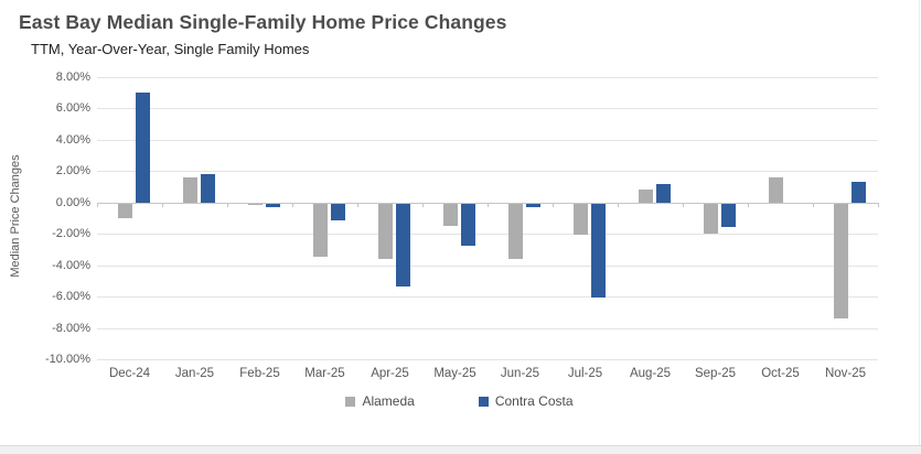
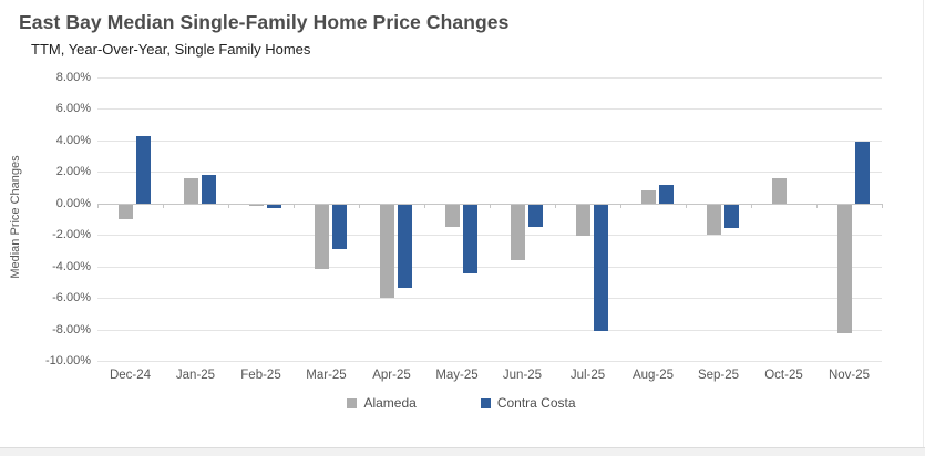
Contra Costa/Dec-24: 7.0% -> 4.3%
Alameda/Mar-25: -3.4% -> -4.1%
Contra Costa/Mar-25: -1.1% -> -2.8%
Alameda/Apr-25: -3.5% -> -5.9%
Contra Costa/May-25: -2.7% -> -4.4%
Contra Costa/Jun-25: -0.2% -> -1.4%
Contra Costa/Jul-25: -6.0% -> -8.0%
Alameda/Nov-25: -7.3% -> -8.2%
Contra Costa/Nov-25: 1.3% -> 3.9%
